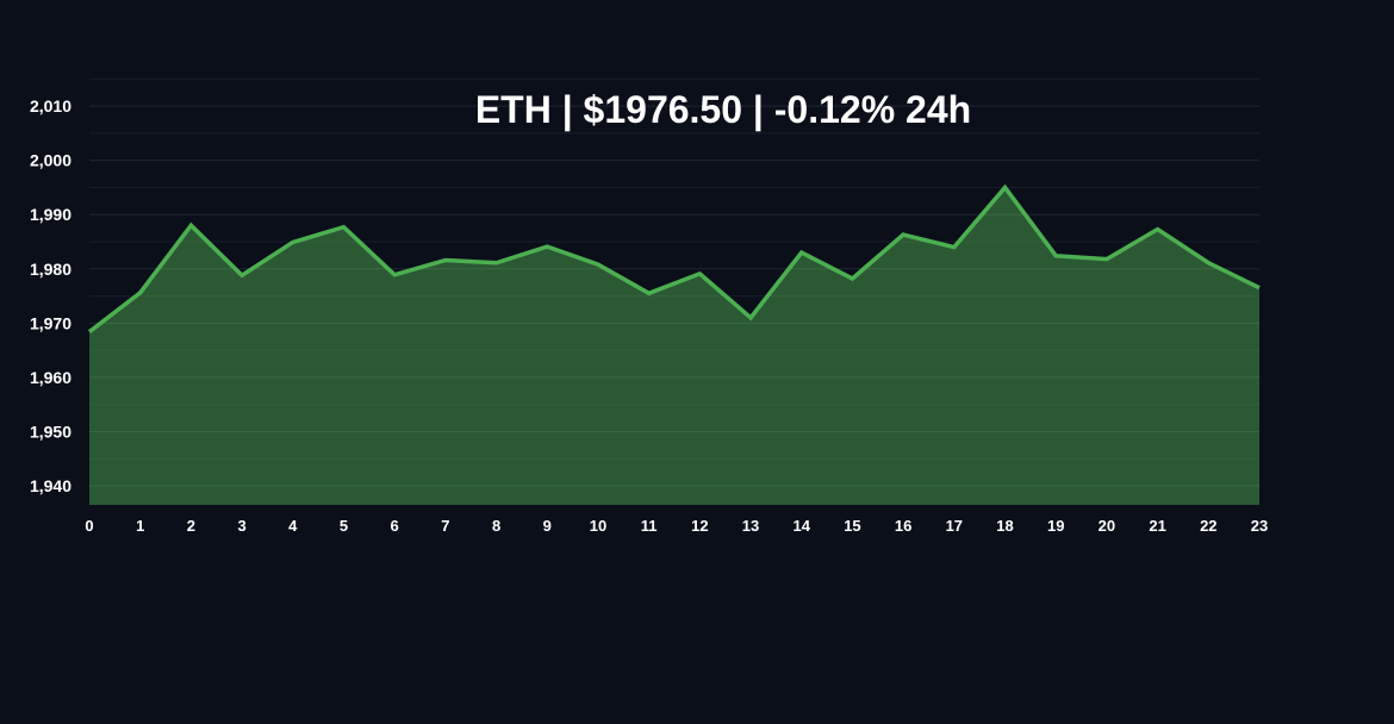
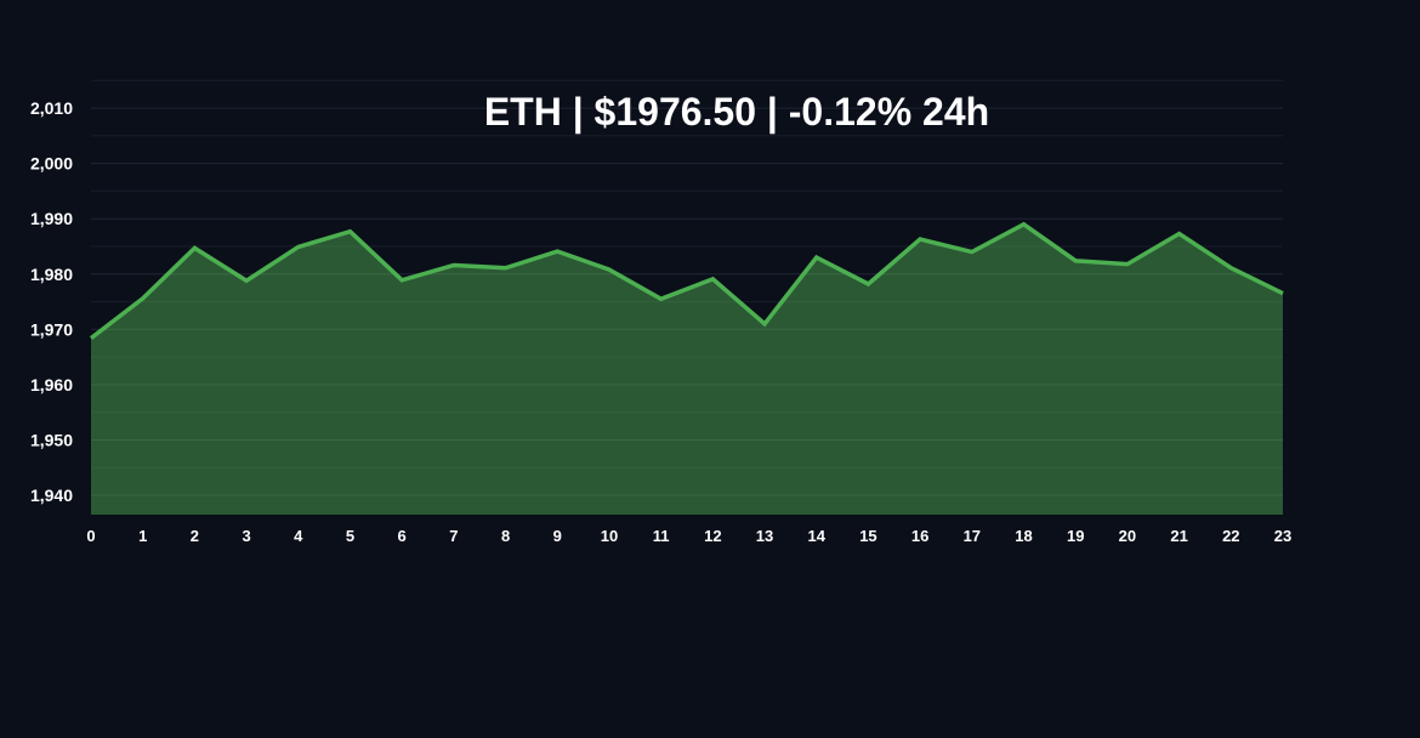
2: 1988 -> 1985
18: 1995 -> 1989
